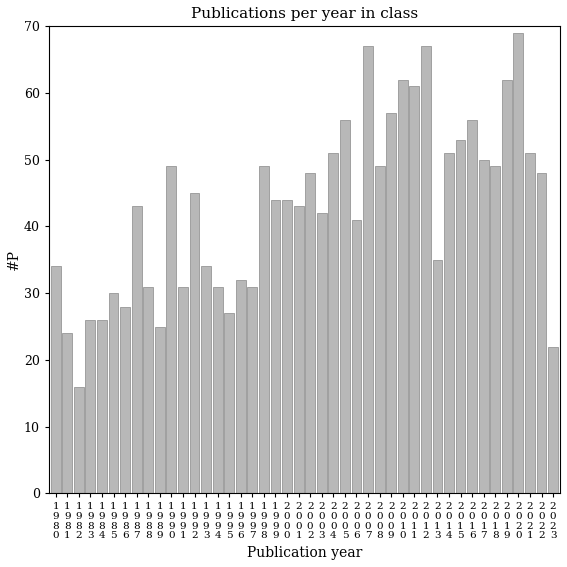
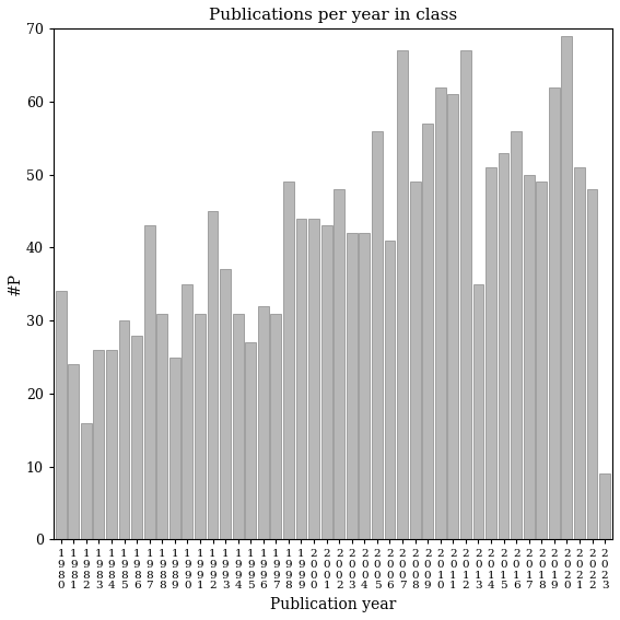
1 9 9 0: 49 -> 35
1 9 9 3: 34 -> 37
2 0 0 4: 51 -> 42
2 0 2 3: 22 -> 9
